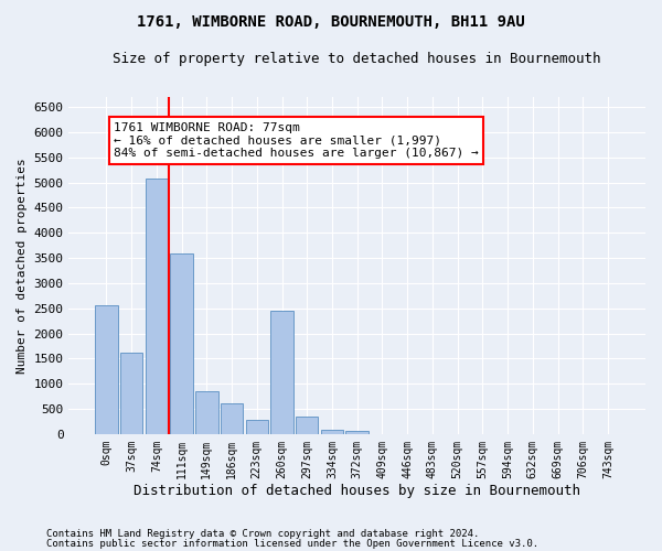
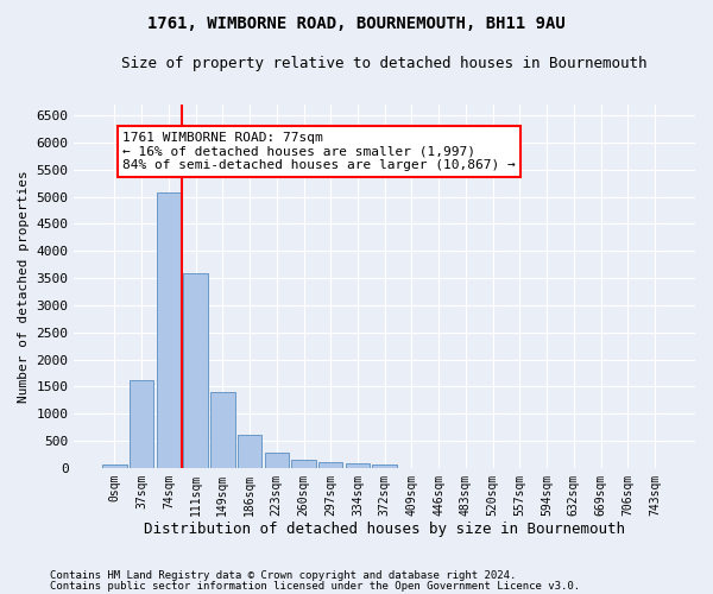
0sqm: 2550 -> 60
149sqm: 850 -> 1390
260sqm: 2450 -> 160
297sqm: 350 -> 120
